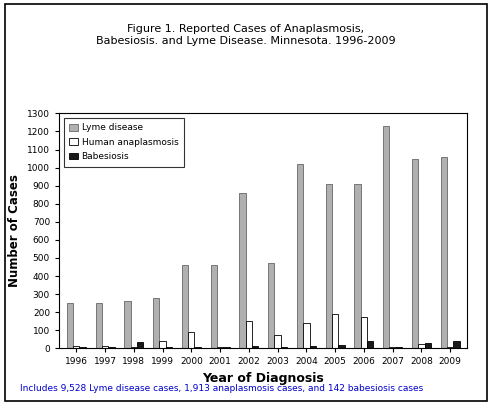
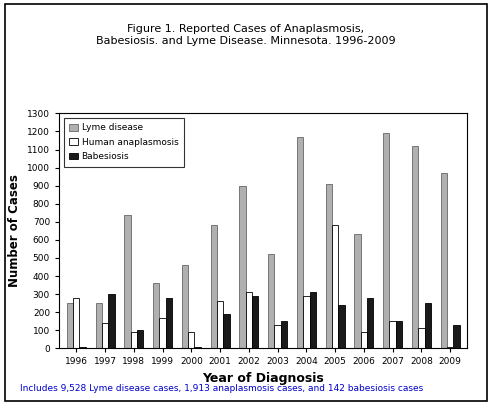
Human anaplasmosis/1996: 10 -> 280
Human anaplasmosis/1997: 20 -> 140
Babesiosis/1997: 0 -> 300
Lyme disease/1998: 260 -> 740
Human anaplasmosis/1998: 0 -> 90
Babesiosis/1998: 40 -> 100
Lyme disease/1999: 280 -> 360
Human anaplasmosis/1999: 40 -> 170
Babesiosis/1999: 0 -> 280
Lyme disease/2001: 460 -> 680
Human anaplasmosis/2001: 0 -> 260
Babesiosis/2001: 0 -> 190
Lyme disease/2002: 860 -> 900
Human anaplasmosis/2002: 150 -> 310
Babesiosis/2002: 10 -> 290
Lyme disease/2003: 470 -> 520
Human anaplasmosis/2003: 80 -> 130
Babesiosis/2003: 0 -> 150
Lyme disease/2004: 1020 -> 1170
Human anaplasmosis/2004: 140 -> 290
Babesiosis/2004: 10 -> 310
Human anaplasmosis/2005: 190 -> 680
Babesiosis/2005: 20 -> 240
Lyme disease/2006: 910 -> 630
Human anaplasmosis/2006: 180 -> 90
Babesiosis/2006: 40 -> 280
Lyme disease/2007: 1230 -> 1190
Human anaplasmosis/2007: 0 -> 150
Babesiosis/2007: 0 -> 150
Lyme disease/2008: 1050 -> 1120
Human anaplasmosis/2008: 20 -> 110
Babesiosis/2008: 30 -> 250
Lyme disease/2009: 1060 -> 970
Babesiosis/2009: 40 -> 130
